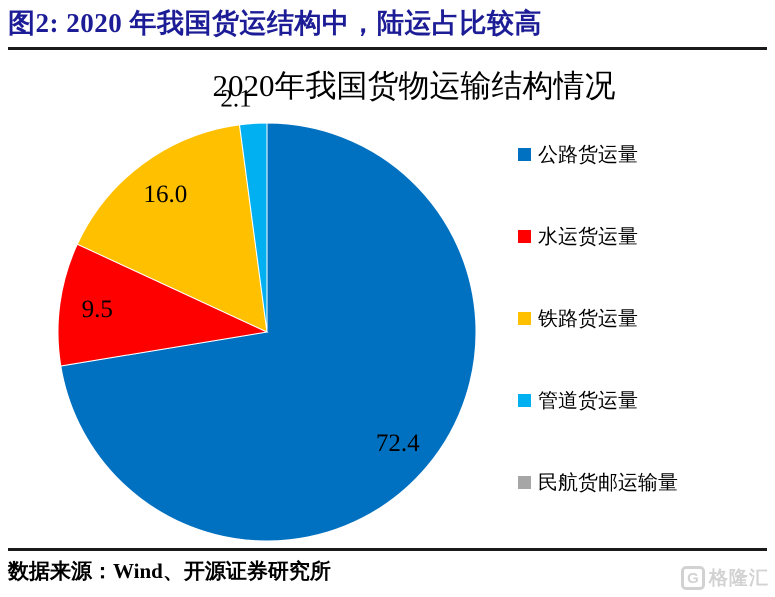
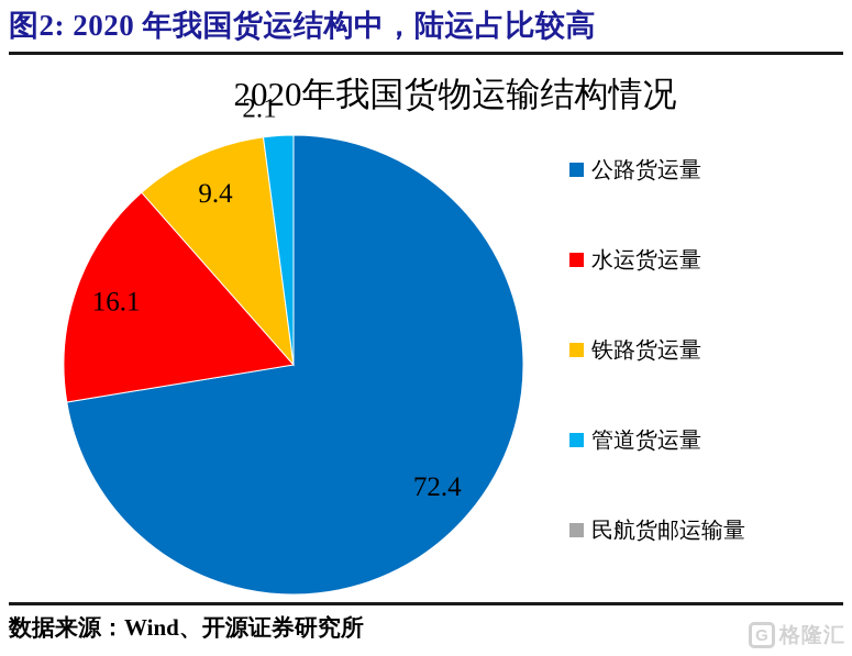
水运货运量: 9.5 -> 16.1
铁路货运量: 16.0 -> 9.4
